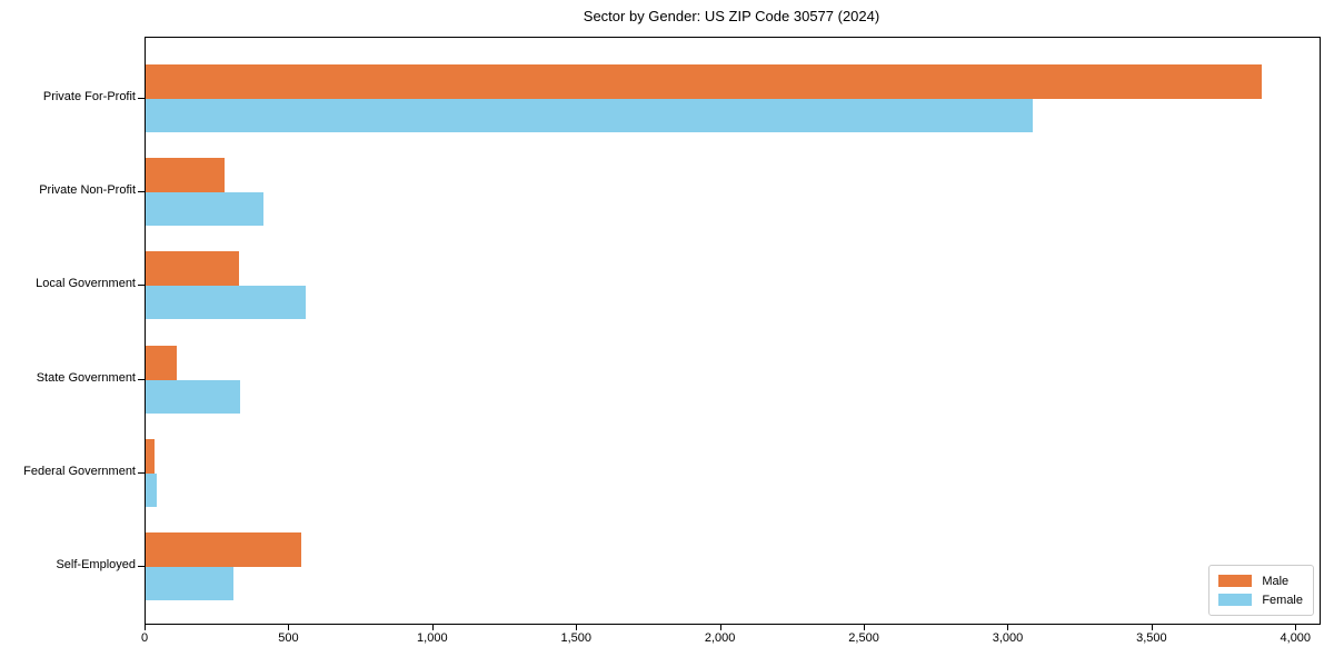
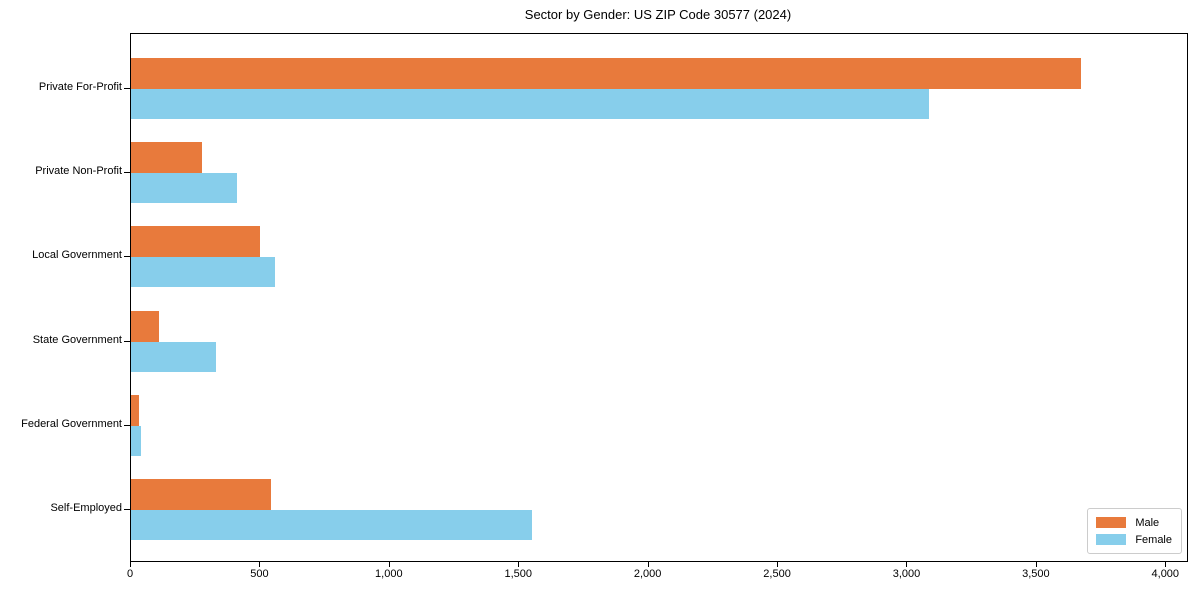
Male/Private For-Profit: 3880 -> 3670
Male/Local Government: 320 -> 500
Female/Self-Employed: 300 -> 1550
